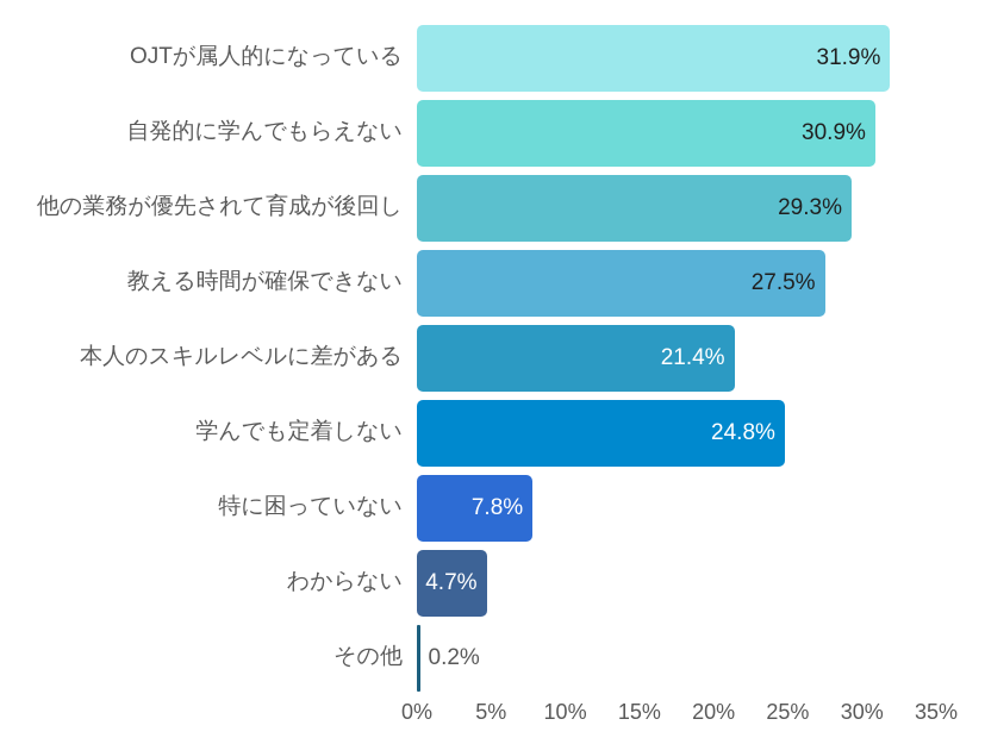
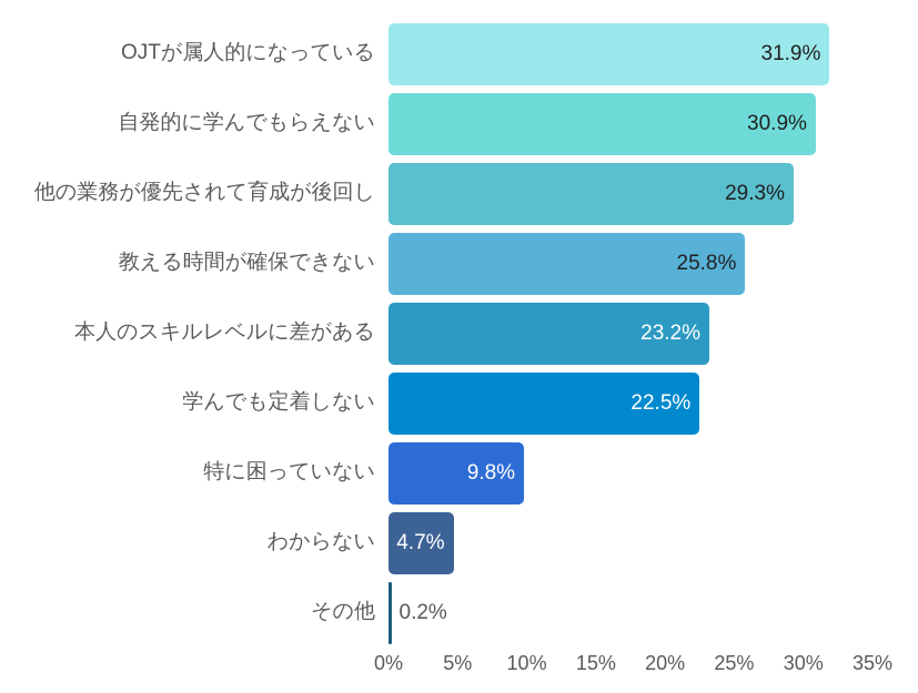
教える時間が確保できない: 27.5% -> 25.8%
本人のスキルレベルに差がある: 21.4% -> 23.2%
学んでも定着しない: 24.8% -> 22.5%
特に困っていない: 7.8% -> 9.8%
